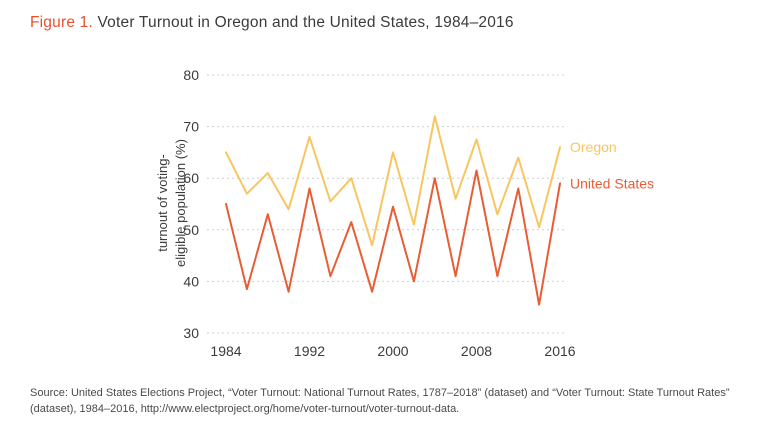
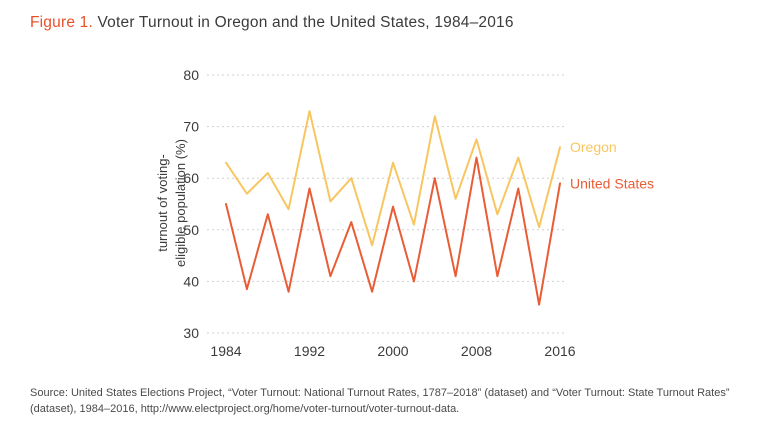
Oregon/1984: 65 -> 63
Oregon/1992: 68 -> 73
Oregon/2000: 65 -> 63
United States/2008: 62 -> 64
